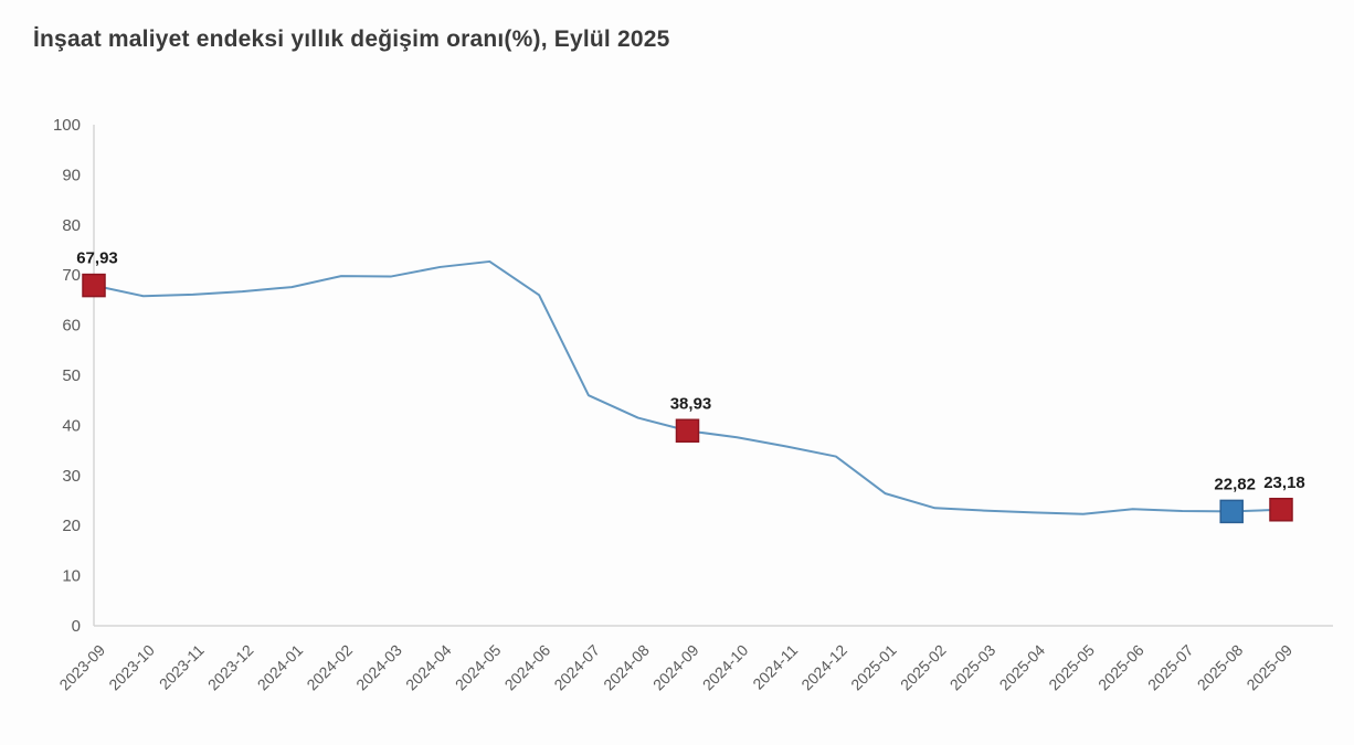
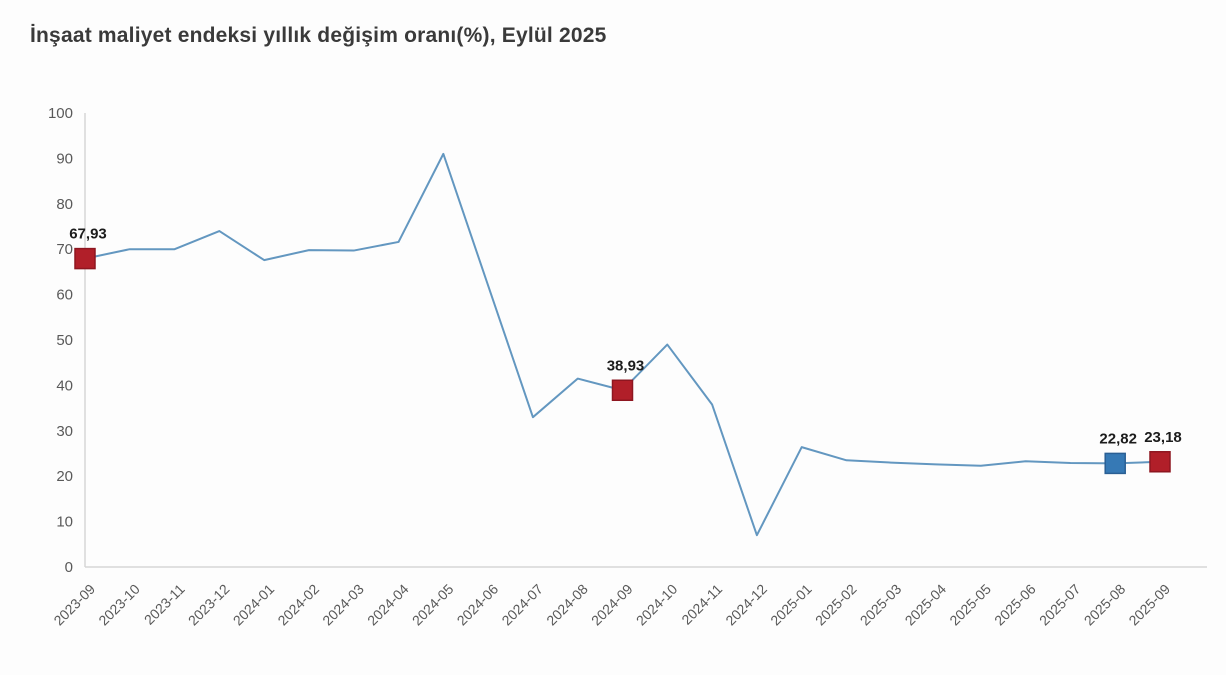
2023-10: 66 -> 70
2023-11: 66 -> 70
2023-12: 67 -> 74
2024-05: 73 -> 91
2024-06: 66 -> 62
2024-07: 46 -> 33
2024-10: 38 -> 49
2024-12: 34 -> 7
